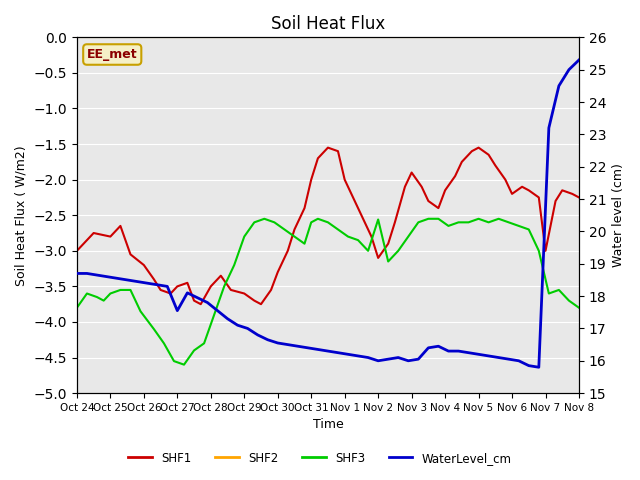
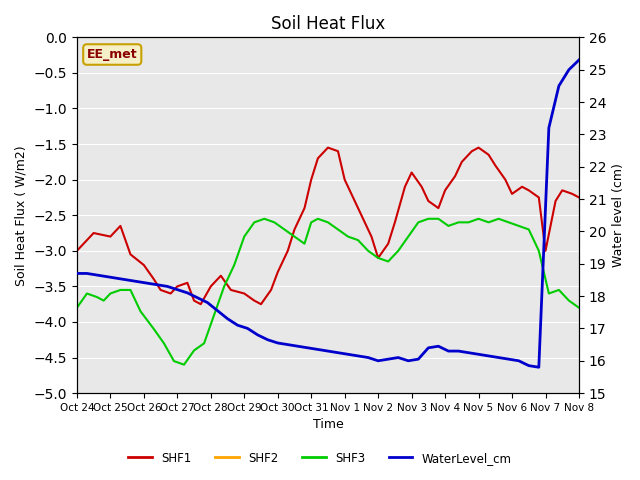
WaterLevel_cm/Oct 27: 17.55 -> 18.20
SHF3/Nov 2: -2.56 -> -3.10
